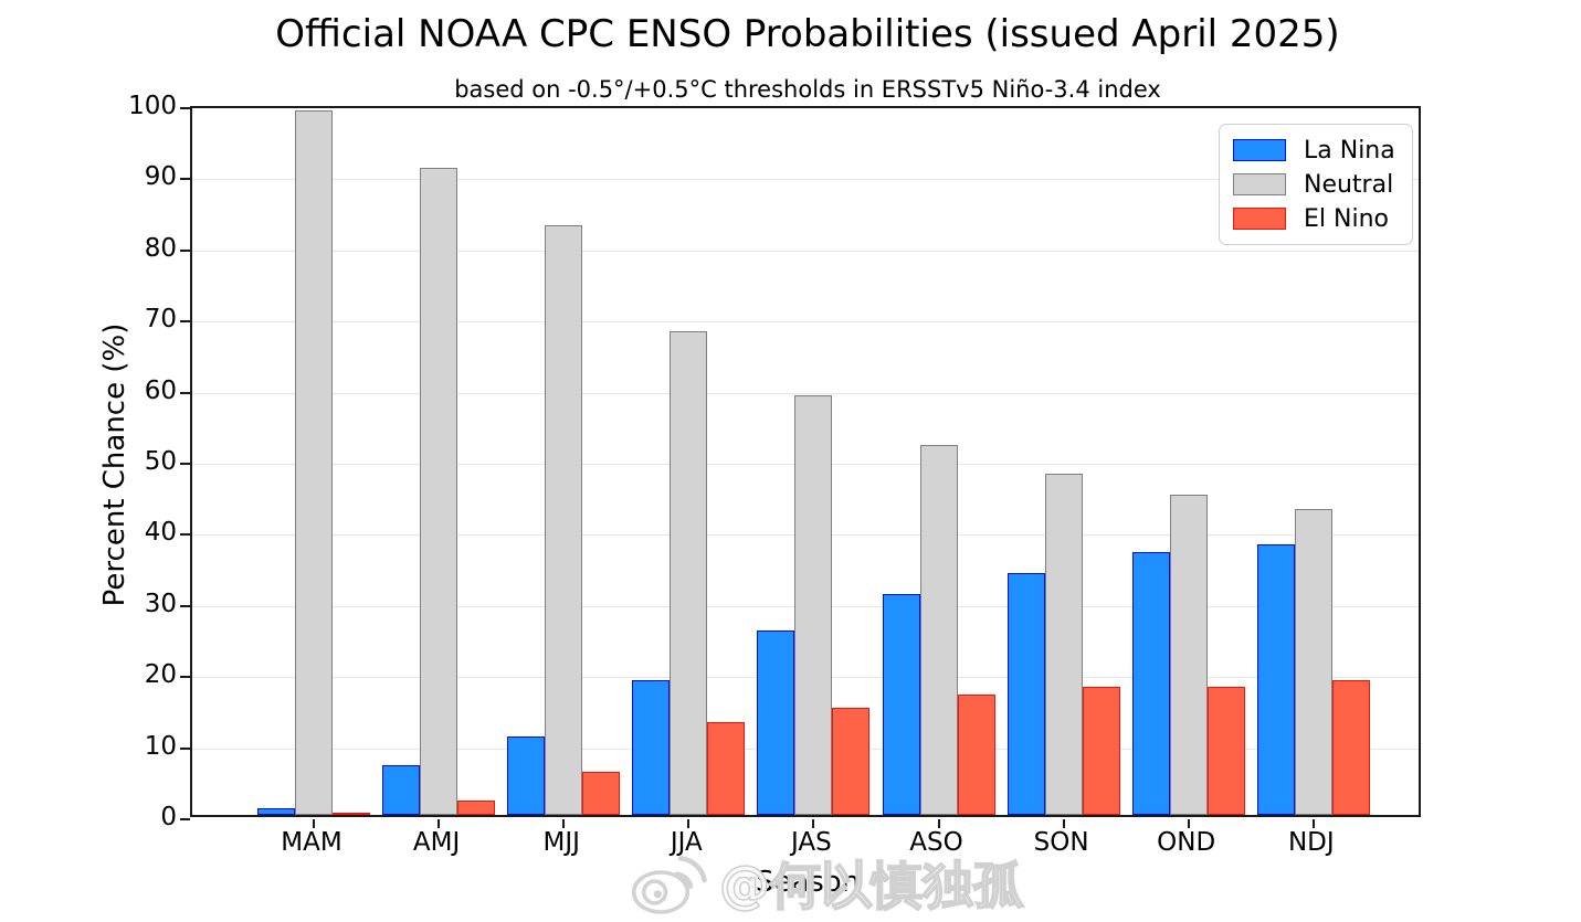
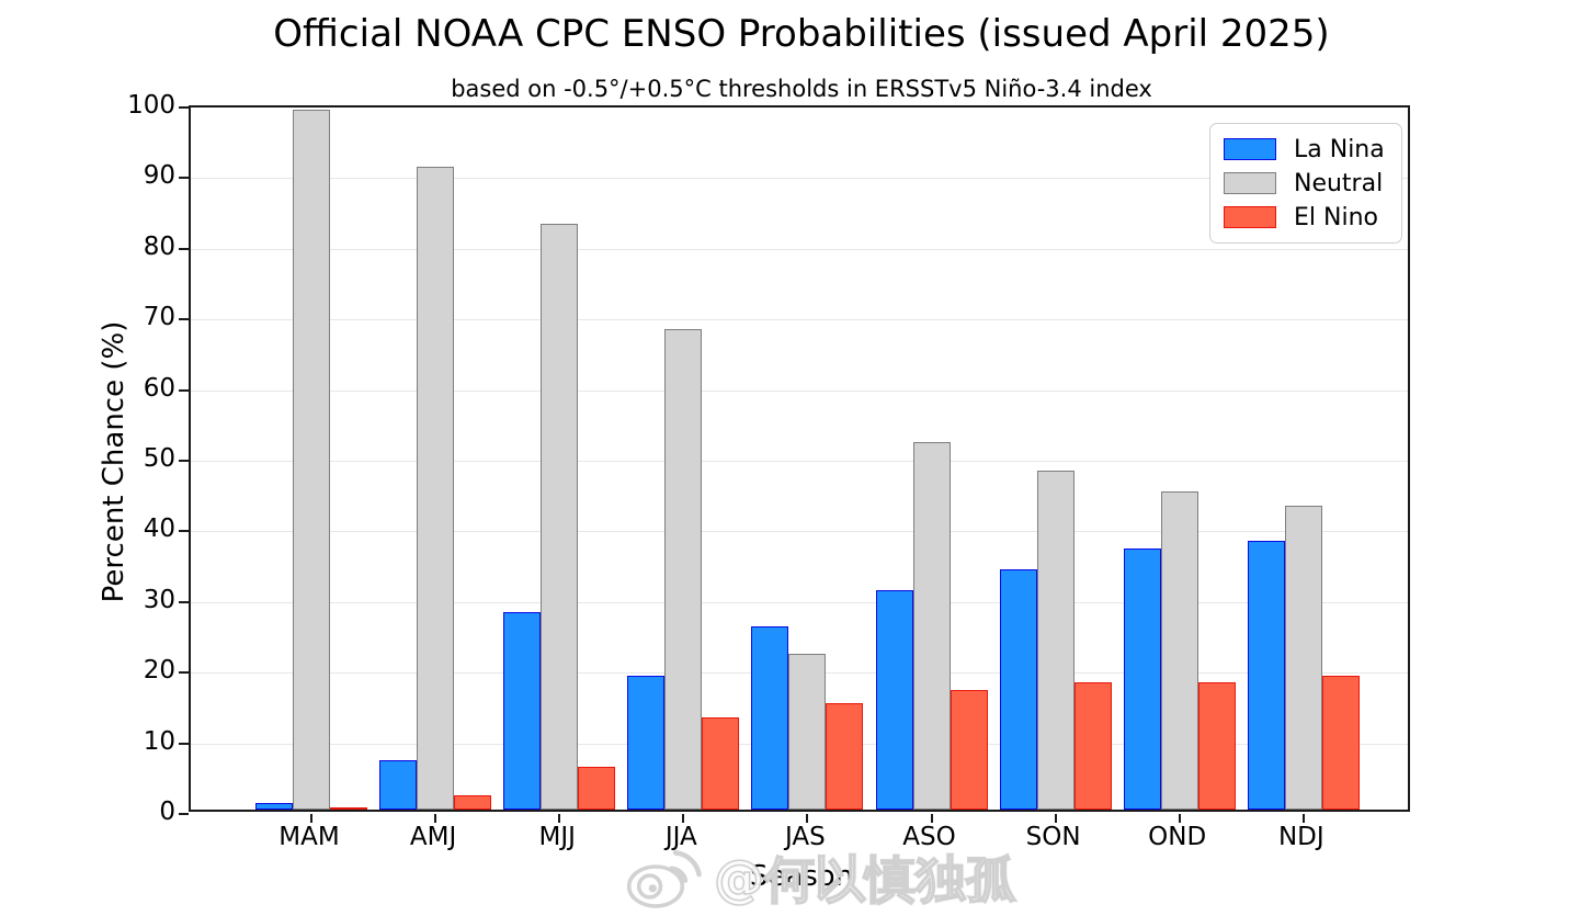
La Nina/MJJ: 11 -> 28
Neutral/JAS: 59 -> 22
